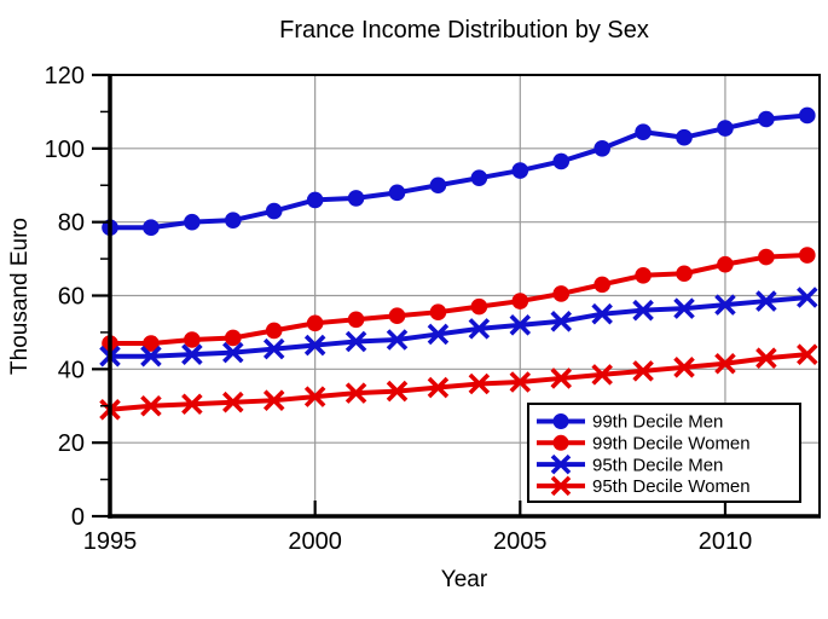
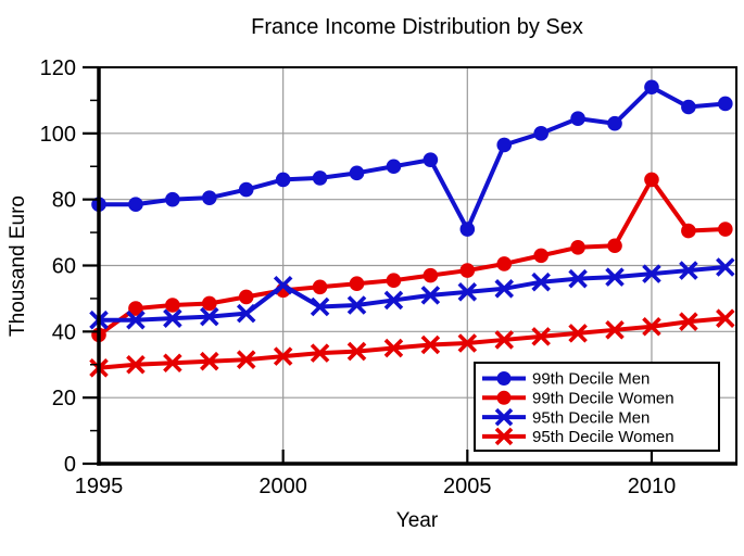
99th Decile Women/1995: 47 -> 39
95th Decile Men/2000: 46 -> 54
99th Decile Men/2005: 94 -> 71
99th Decile Men/2010: 106 -> 114
99th Decile Women/2010: 68 -> 86
